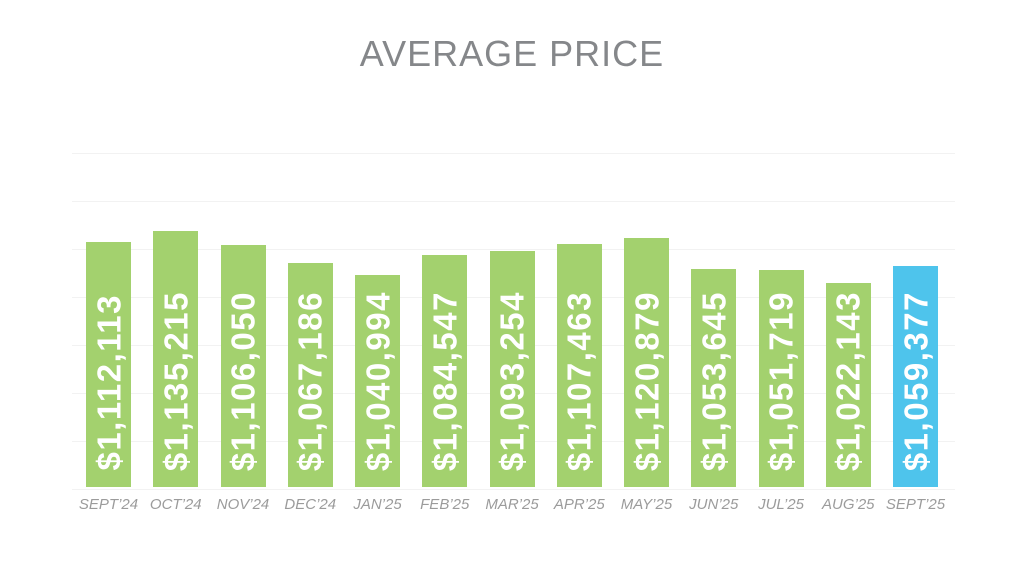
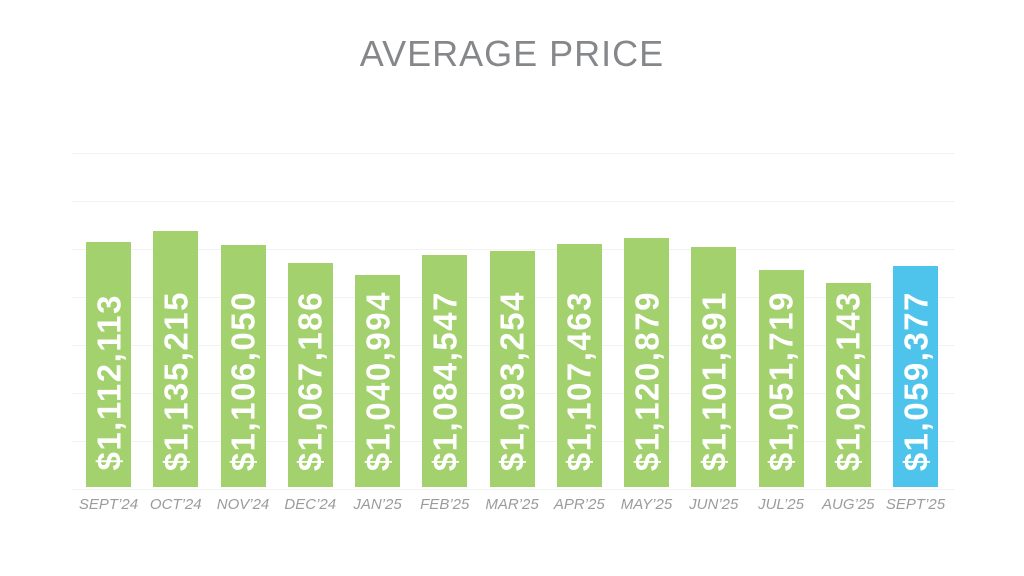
JUN’25: $1,053,645 -> $1,101,691
